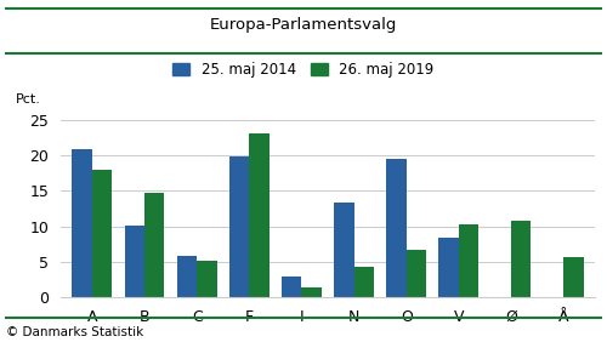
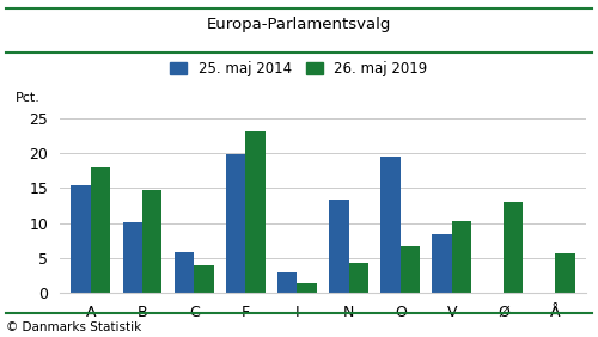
25. maj 2014/A: 20.8 -> 15.4
26. maj 2019/C: 5.2 -> 4.0
26. maj 2019/Ø: 10.8 -> 13.0
